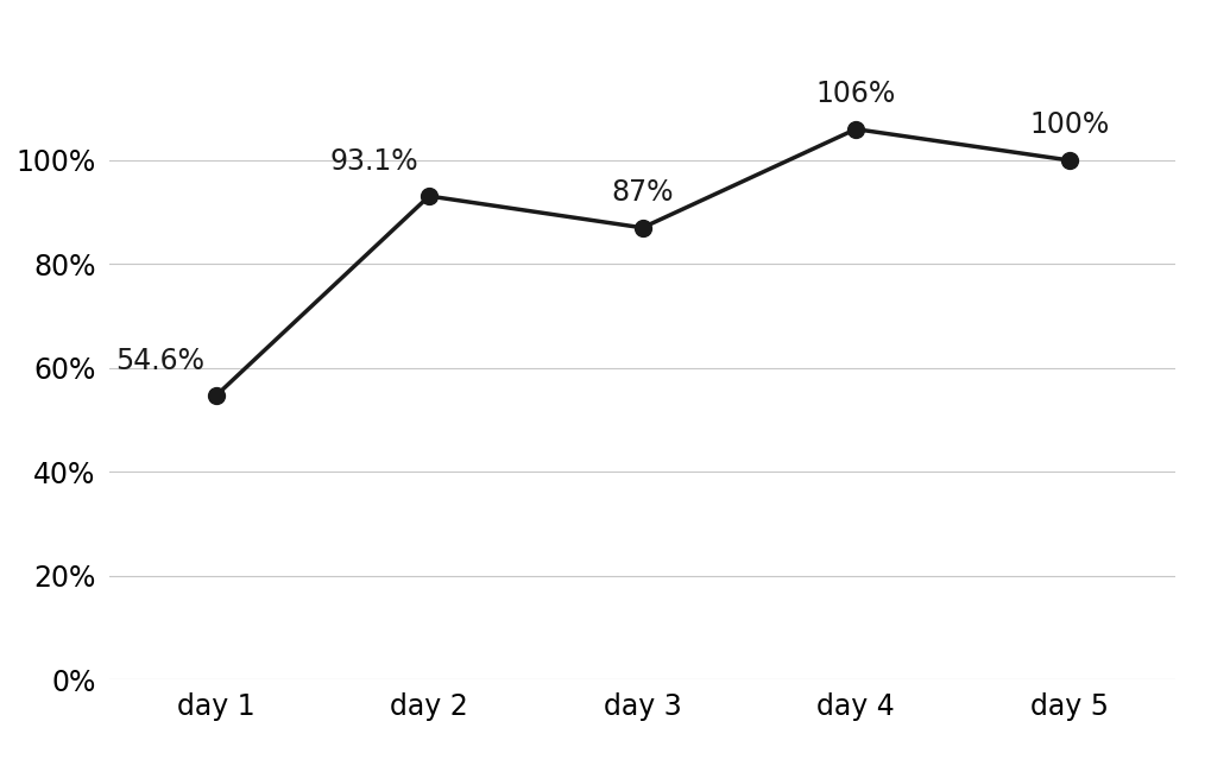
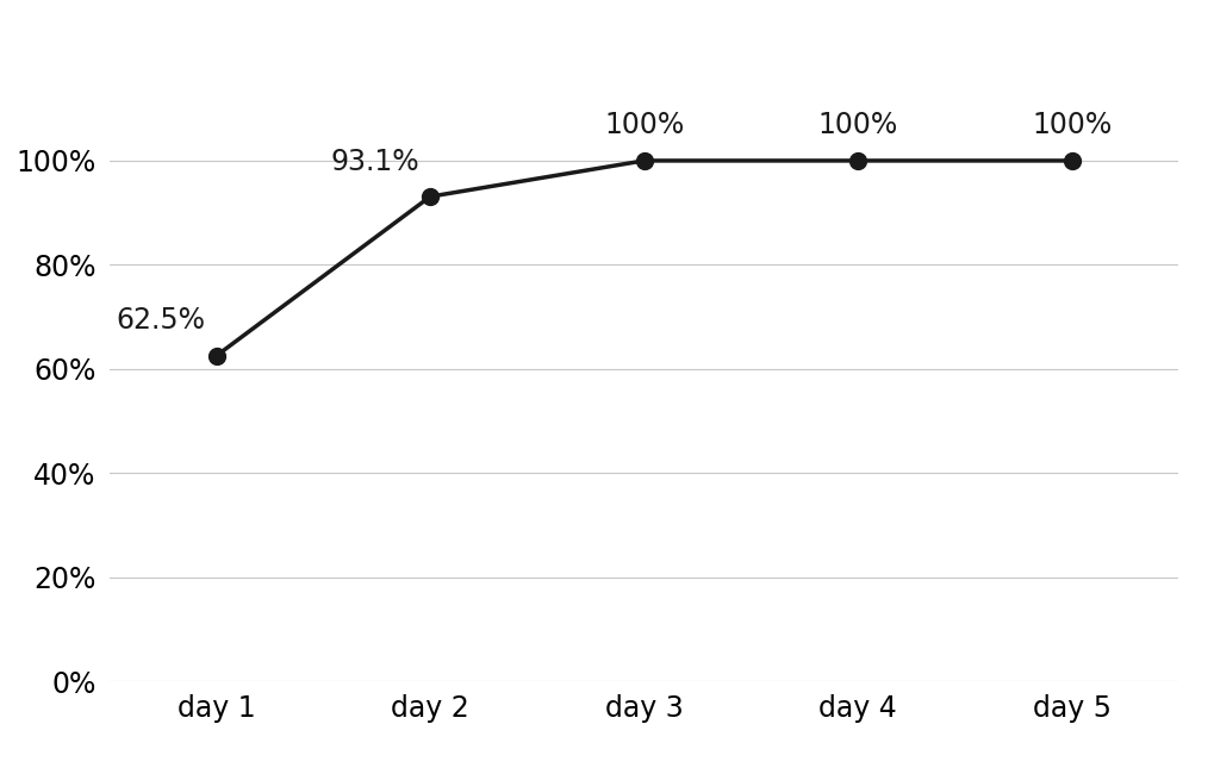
day 1: 54.6% -> 62.5%
day 3: 87% -> 100%
day 4: 106% -> 100%
